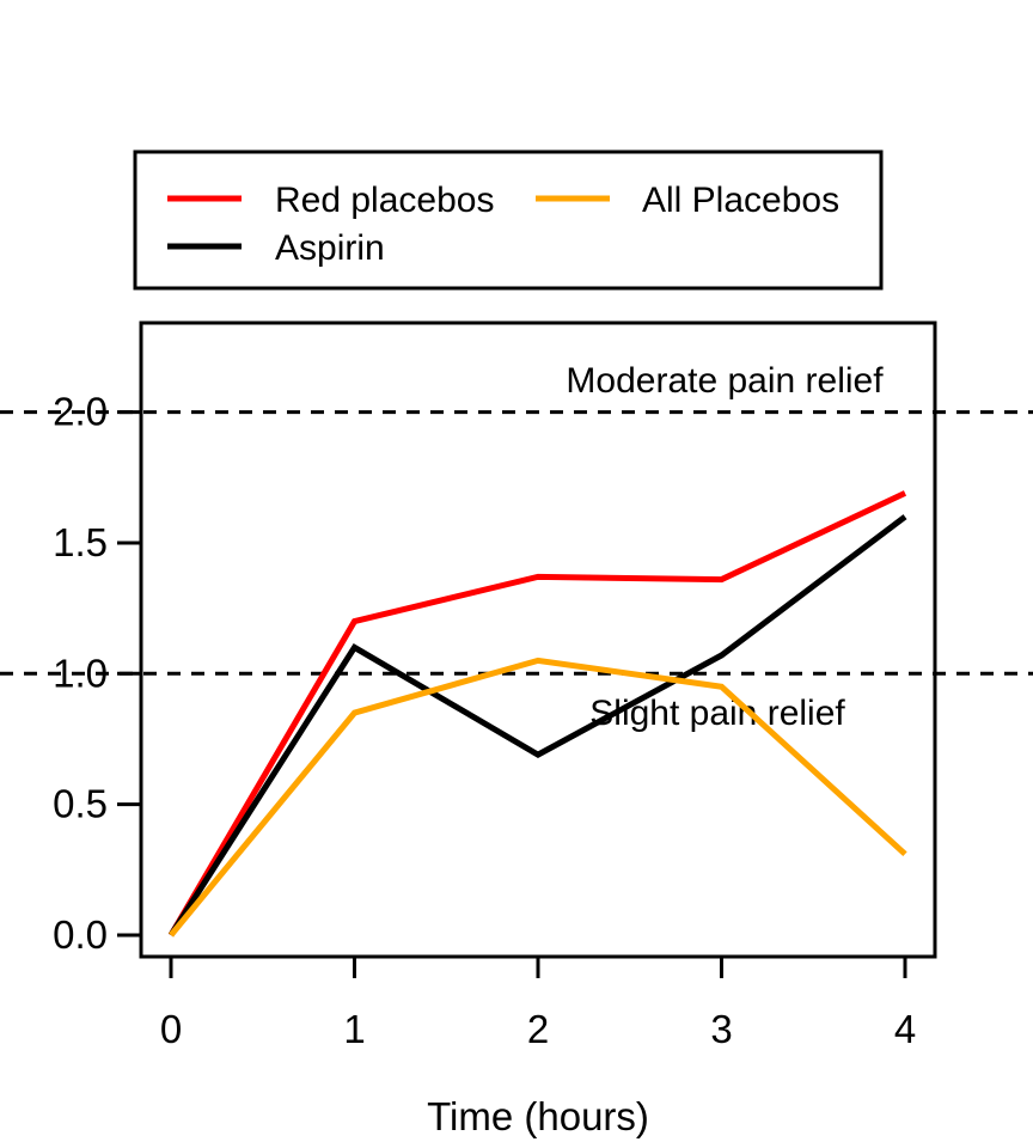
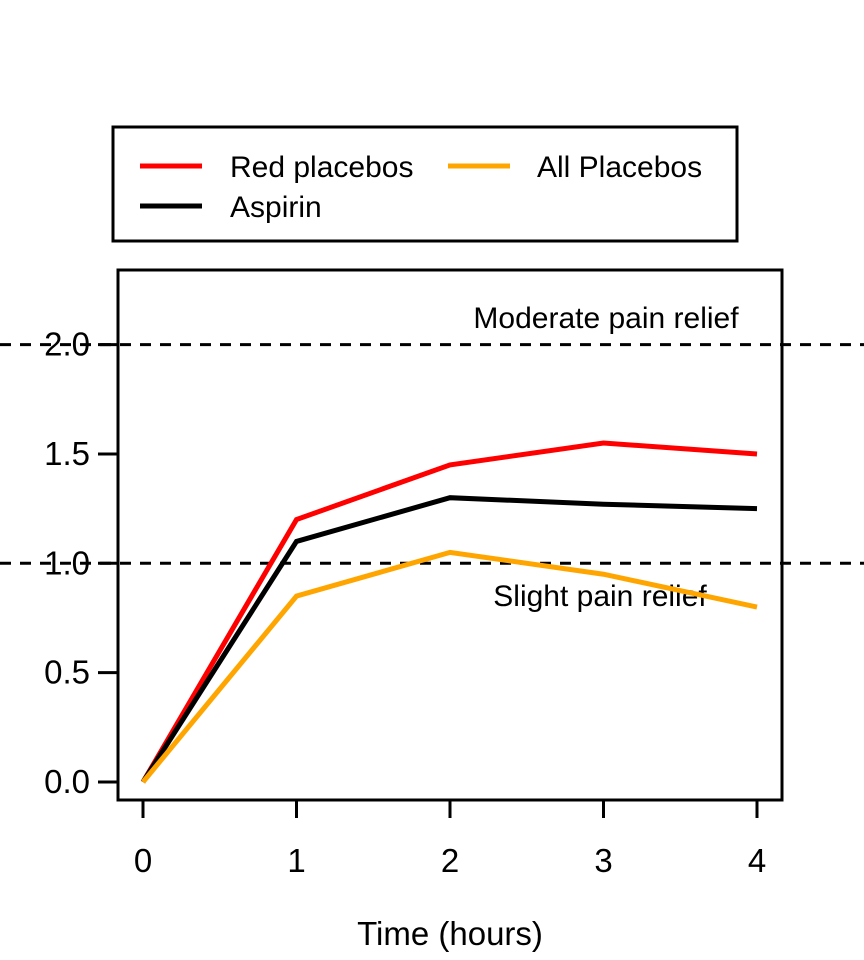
Red placebos/2: 1.37 -> 1.45
Aspirin/2: 0.69 -> 1.30
Red placebos/3: 1.36 -> 1.55
Aspirin/3: 1.07 -> 1.27
Red placebos/4: 1.69 -> 1.50
Aspirin/4: 1.60 -> 1.25
All Placebos/4: 0.31 -> 0.80
